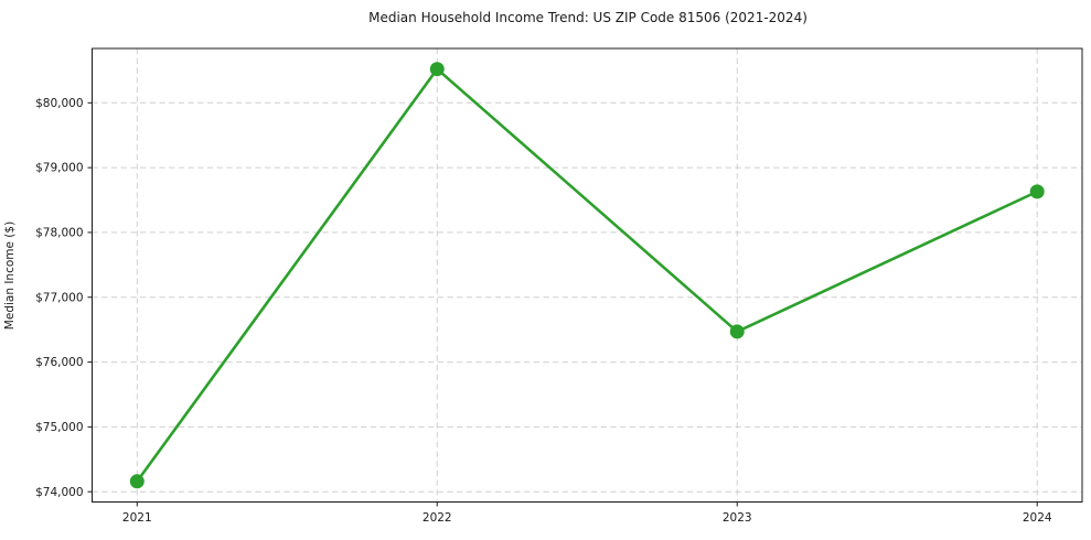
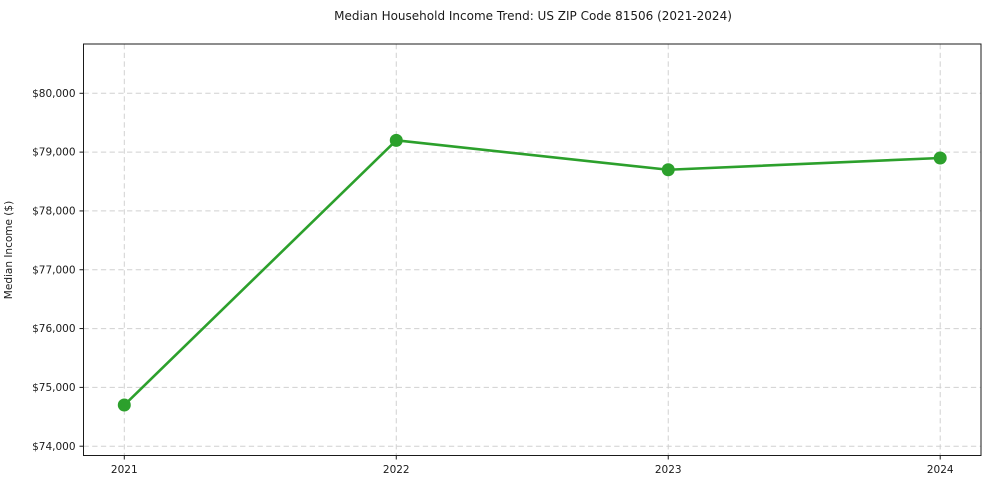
2021: $74200 -> $74700
2022: $80500 -> $79200
2023: $76500 -> $78700
2024: $78600 -> $78900
